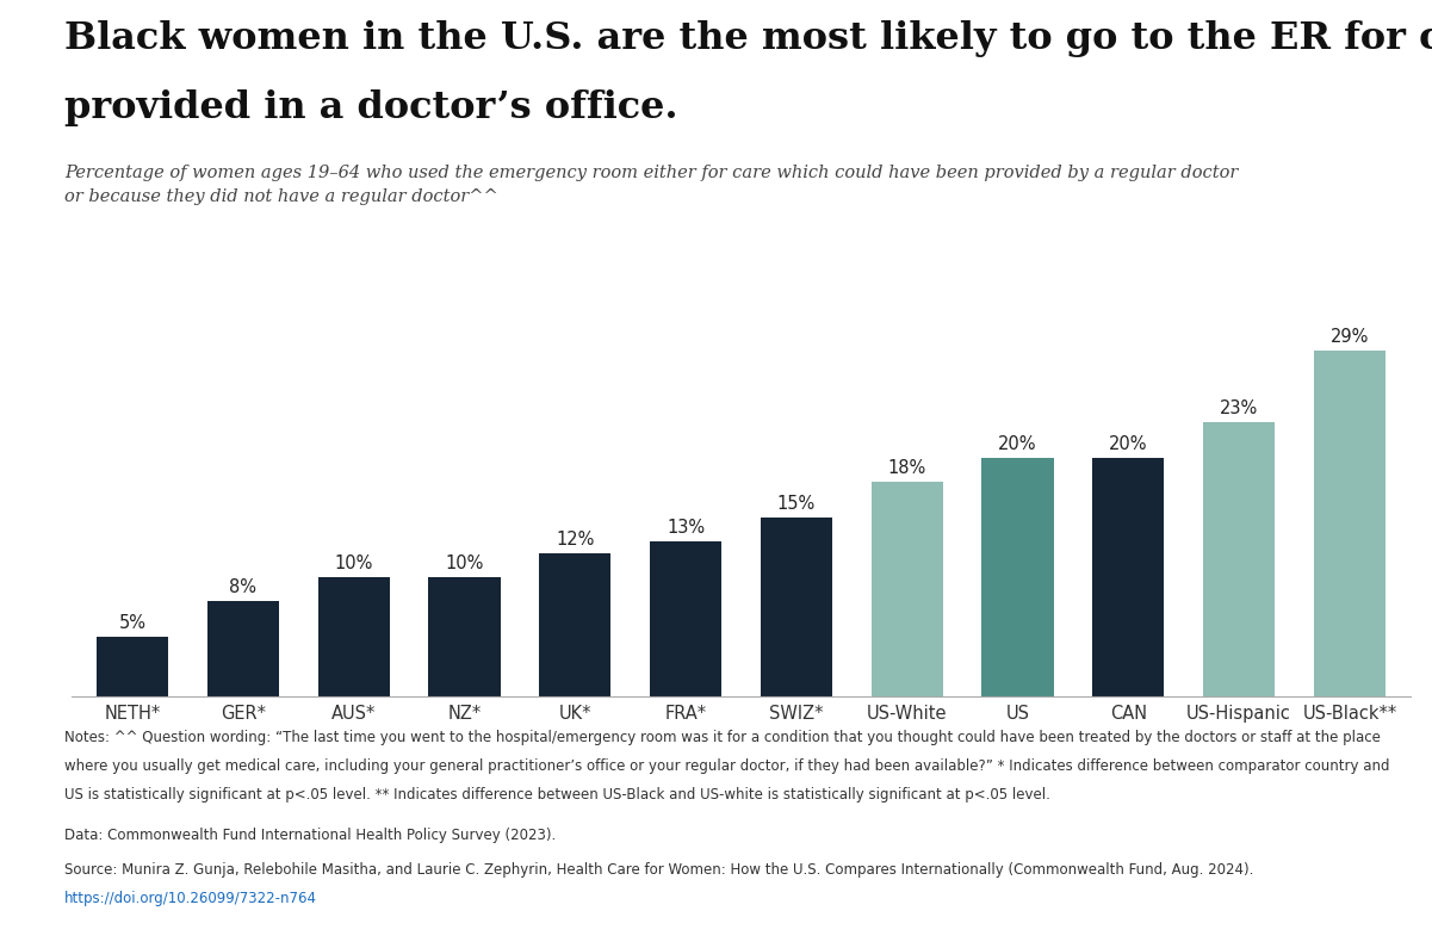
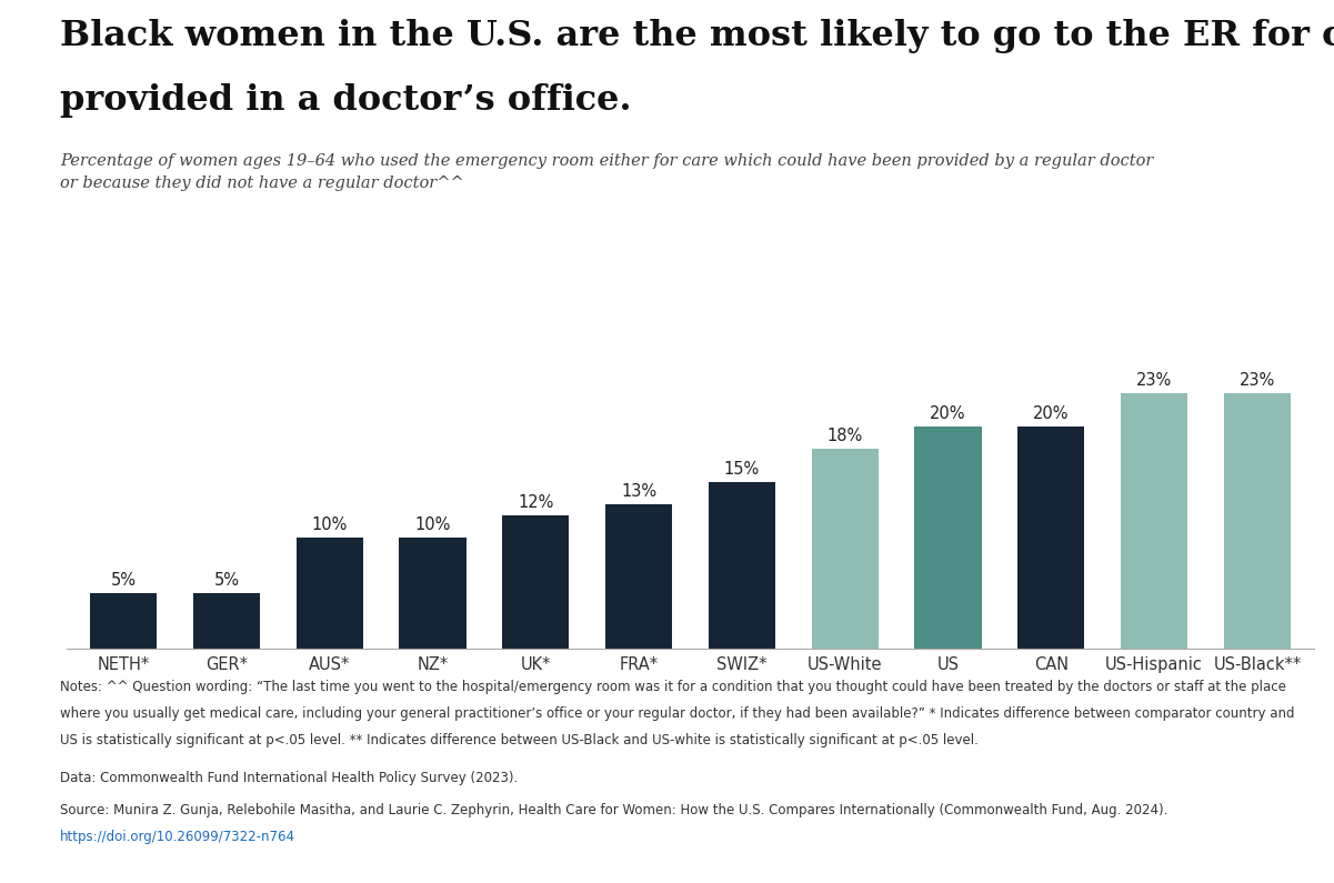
GER*: 8% -> 5%
US-Black**: 29% -> 23%
